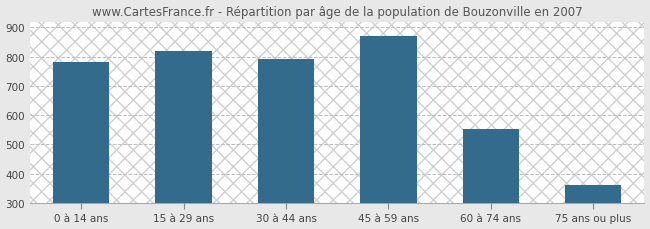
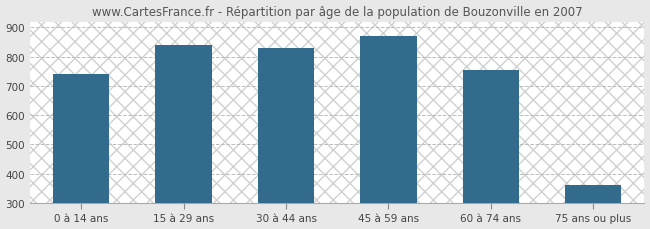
0 à 14 ans: 783 -> 740
15 à 29 ans: 818 -> 840
30 à 44 ans: 793 -> 830
60 à 74 ans: 554 -> 755
